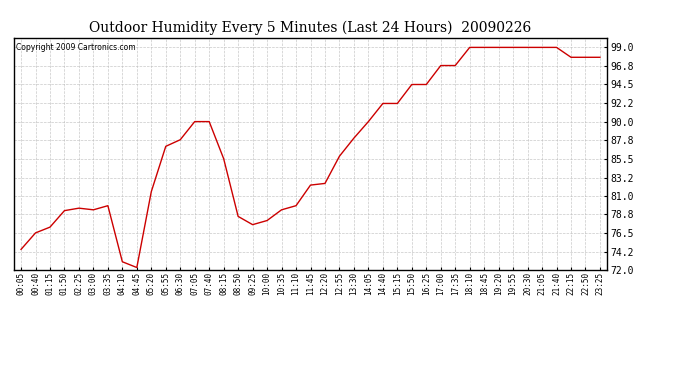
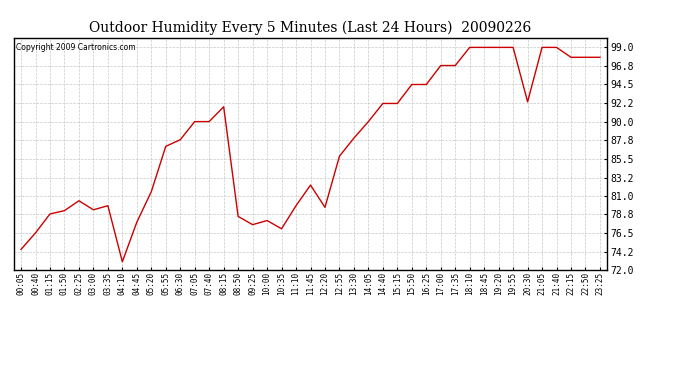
01:15: 77.2 -> 78.8
02:25: 79.5 -> 80.4
04:45: 72.3 -> 77.8
08:15: 85.5 -> 91.8
10:35: 79.3 -> 77.0
12:20: 82.5 -> 79.6
20:30: 99.0 -> 92.4
